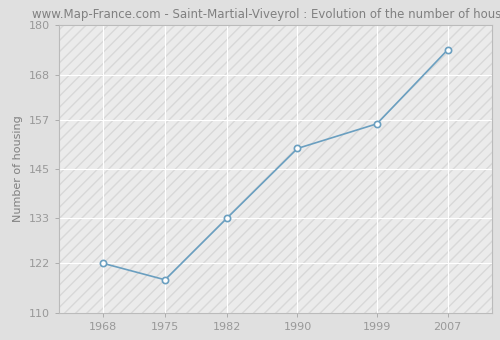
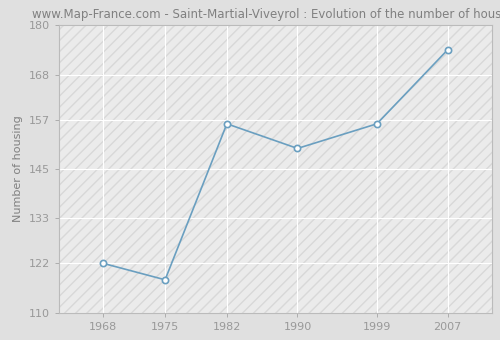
1982: 133 -> 156
